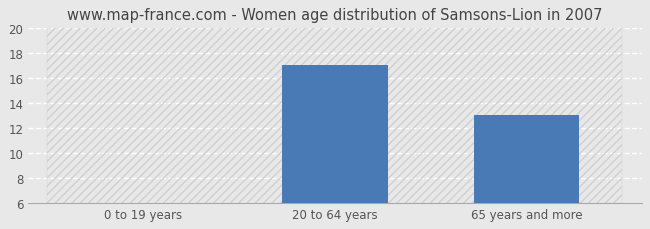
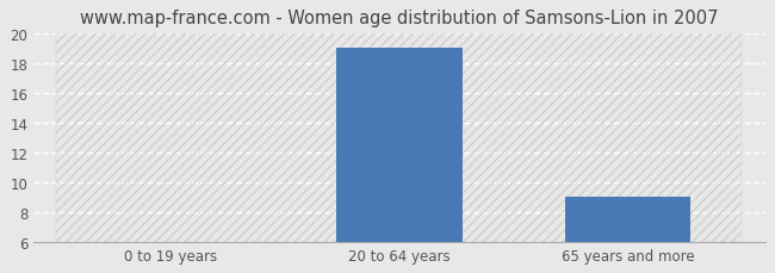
20 to 64 years: 17 -> 19
65 years and more: 13 -> 9
